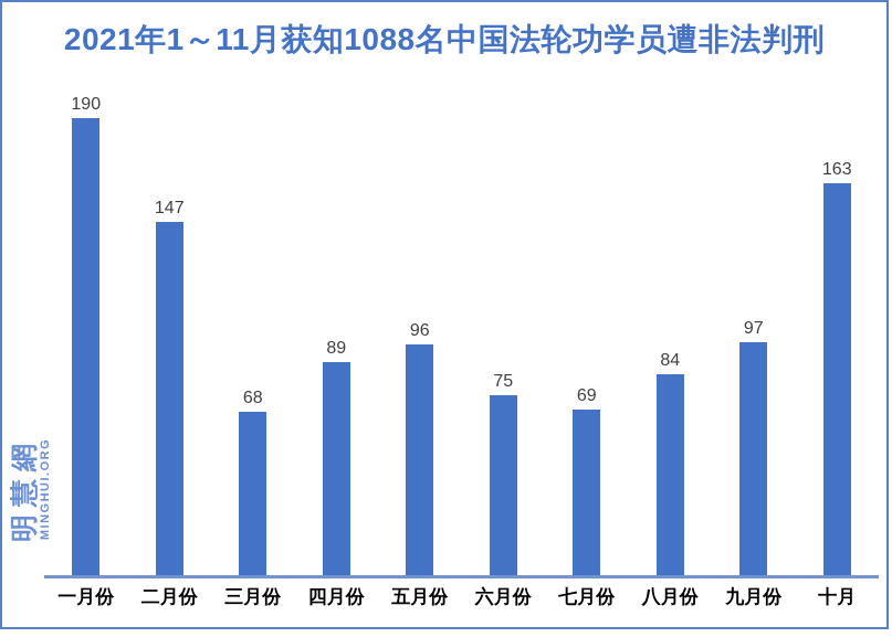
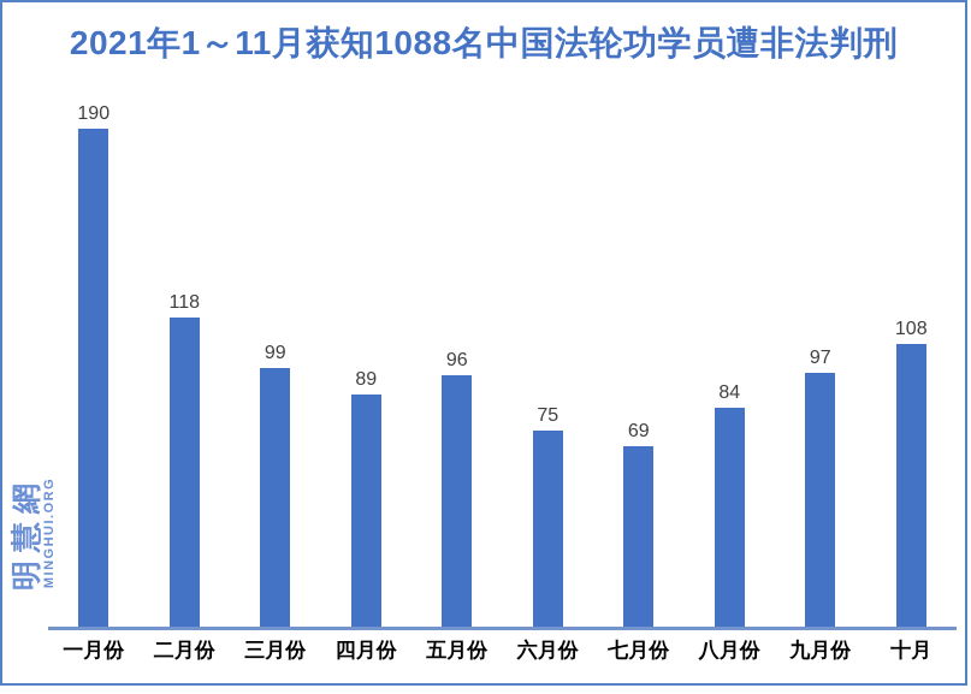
二月份: 147 -> 118
三月份: 68 -> 99
十月: 163 -> 108
